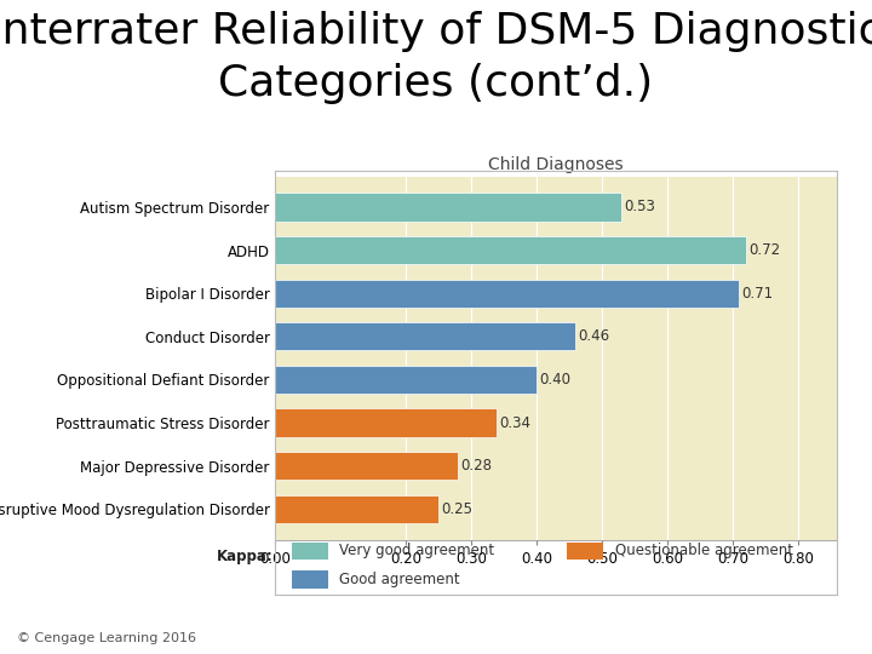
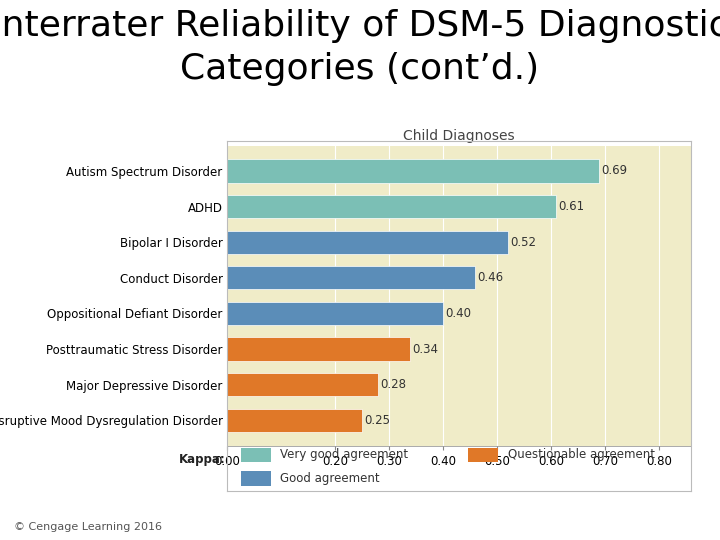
Autism Spectrum Disorder: 0.53 -> 0.69
ADHD: 0.72 -> 0.61
Bipolar I Disorder: 0.71 -> 0.52
